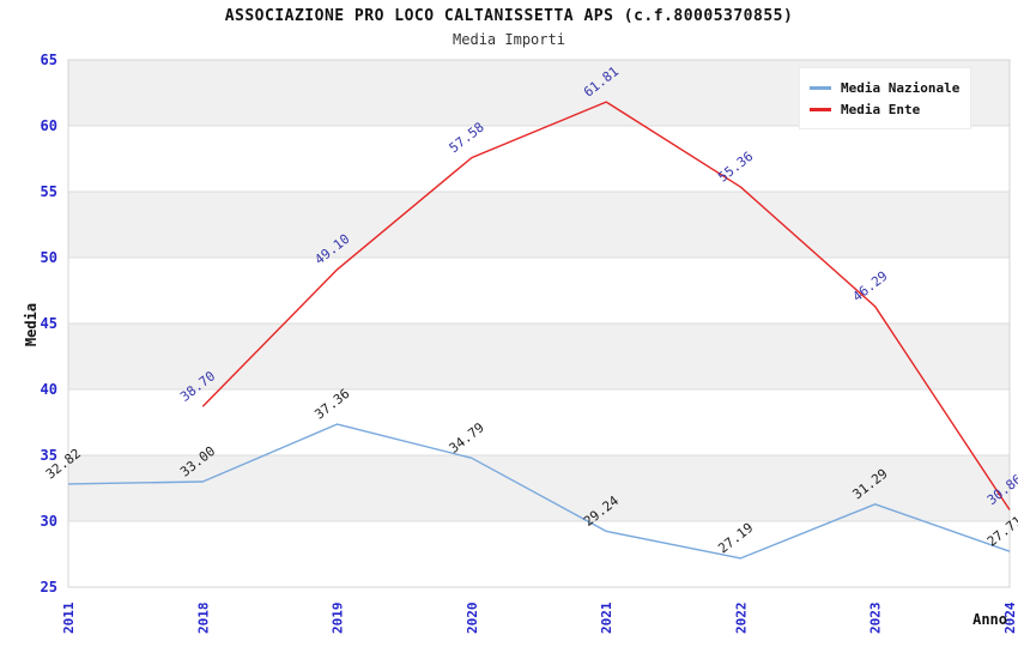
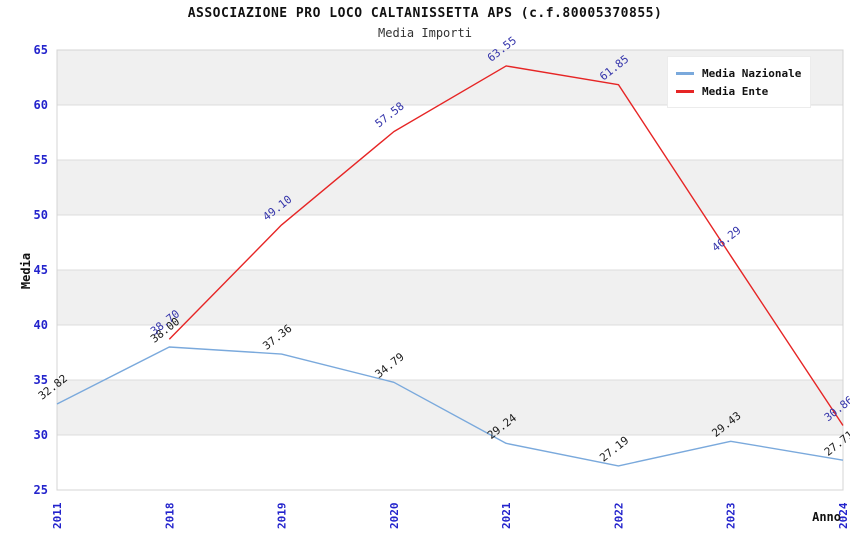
Media Nazionale/2018: 33.00 -> 38.00
Media Ente/2021: 61.81 -> 63.55
Media Ente/2022: 55.36 -> 61.85
Media Nazionale/2023: 31.29 -> 29.43
